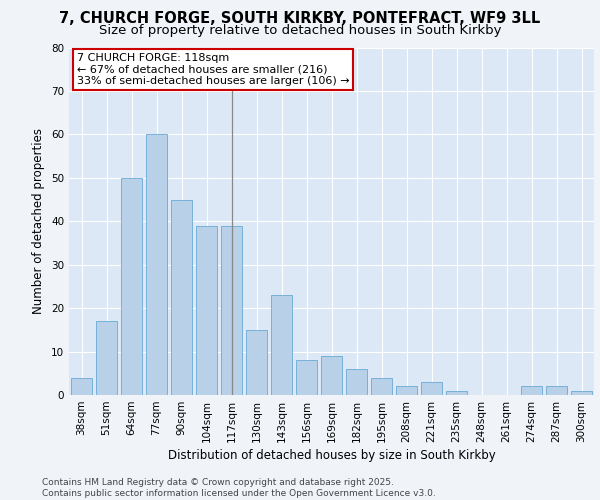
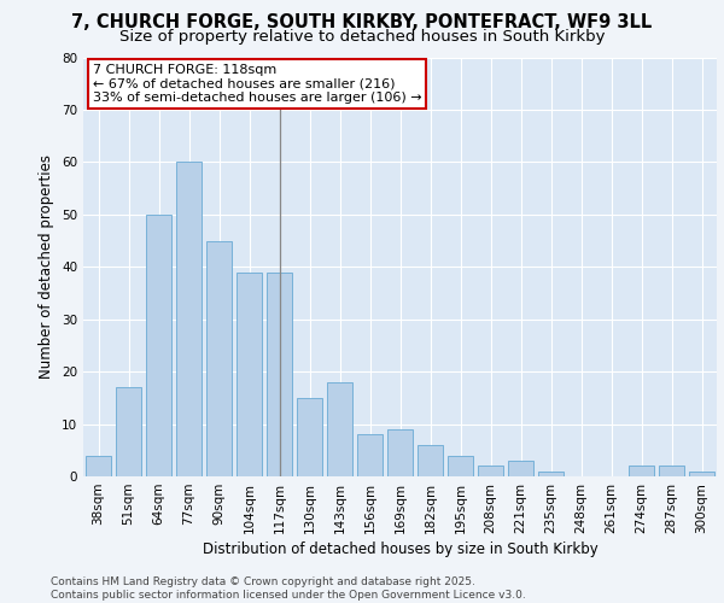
143sqm: 23 -> 18
